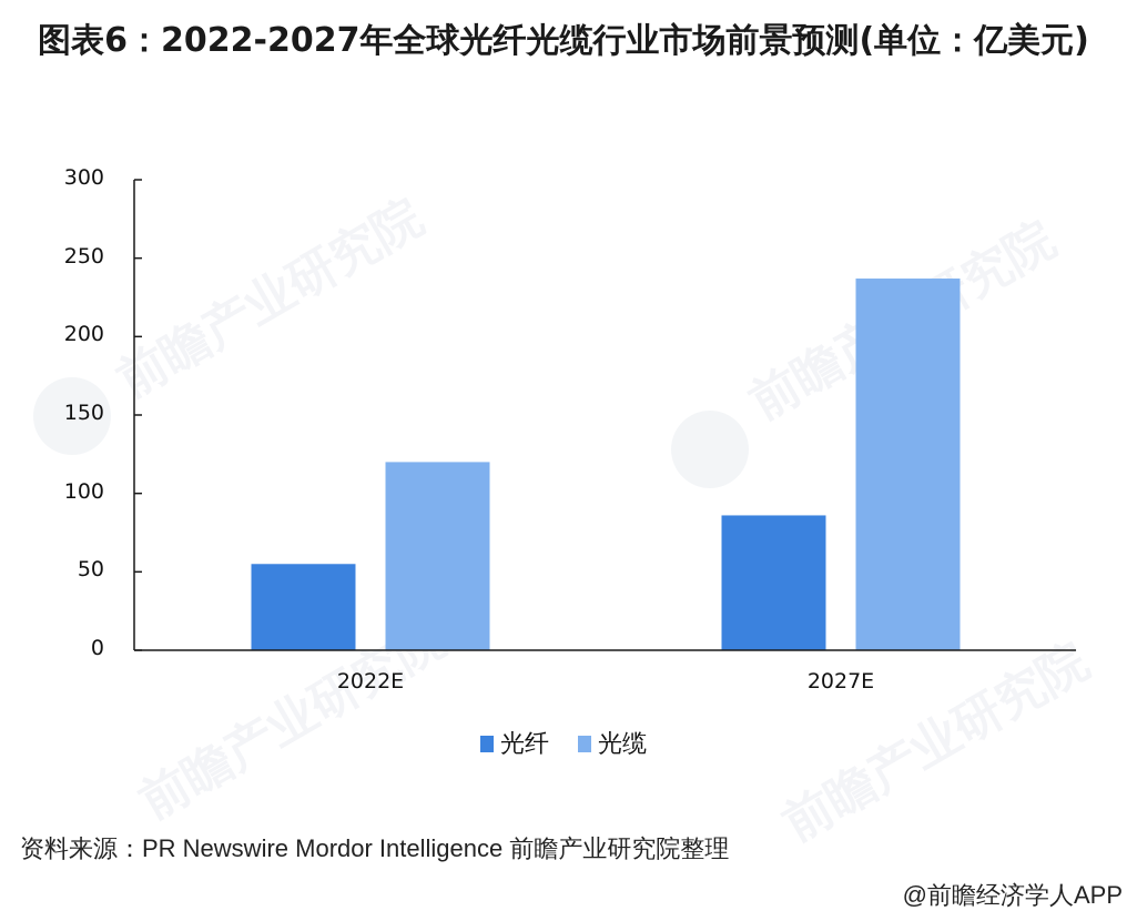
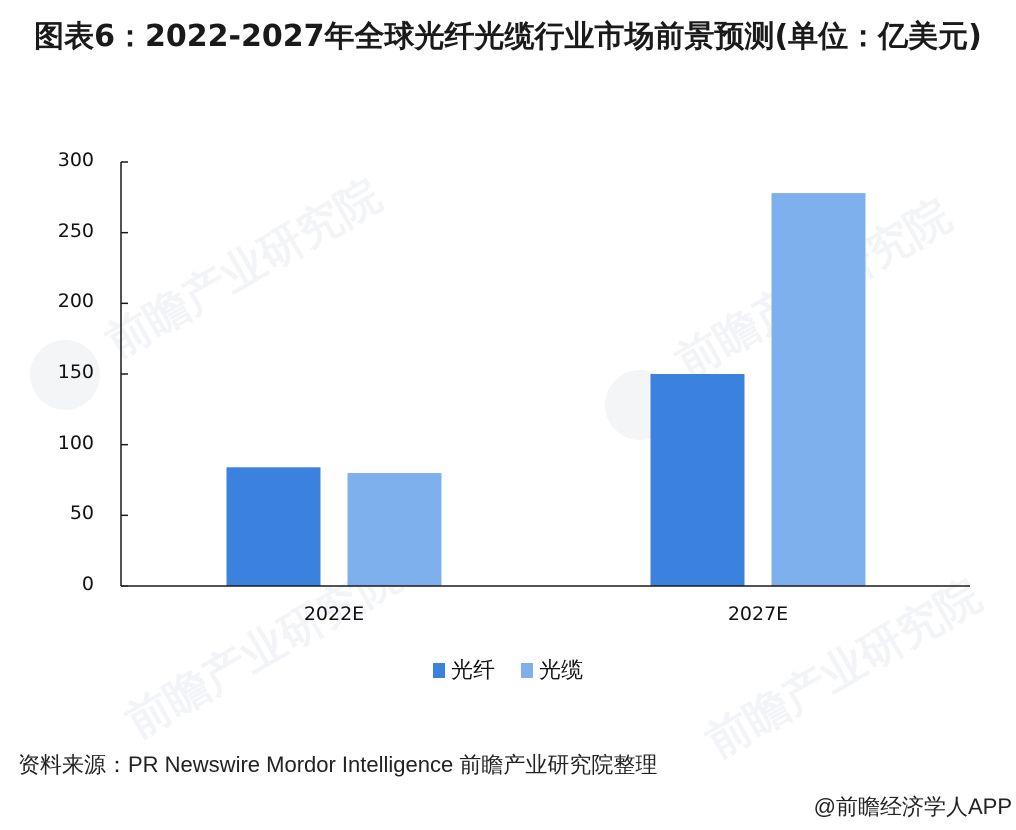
光纤/2022E: 55 -> 84
光缆/2022E: 120 -> 80
光纤/2027E: 86 -> 150
光缆/2027E: 237 -> 278
